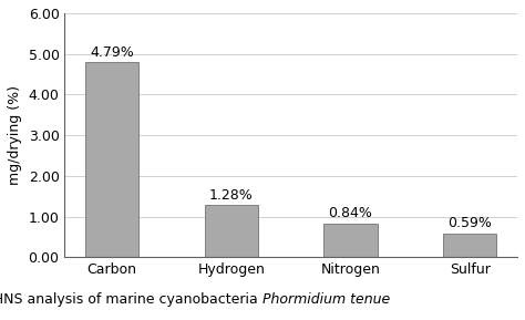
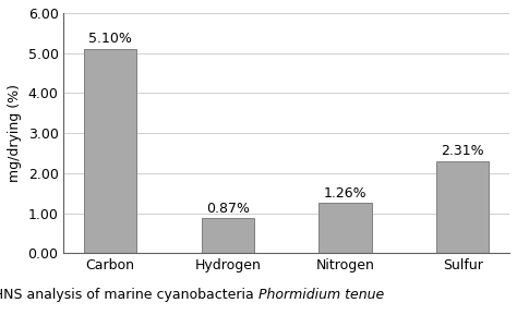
Carbon: 4.79% -> 5.10%
Hydrogen: 1.28% -> 0.87%
Nitrogen: 0.84% -> 1.26%
Sulfur: 0.59% -> 2.31%
